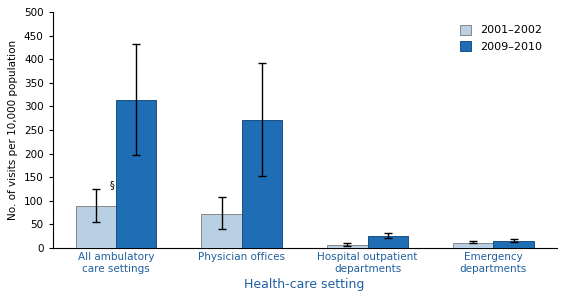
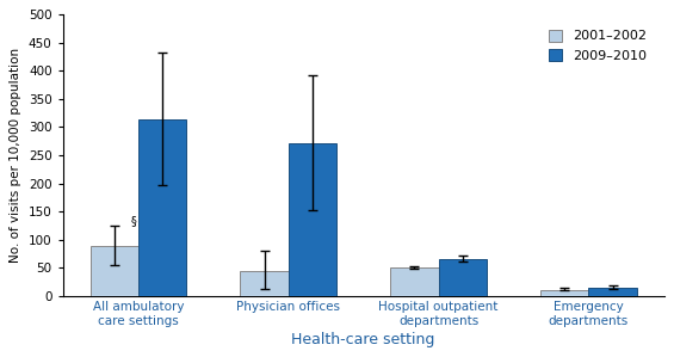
2001–2002/Physician offices: 72 -> 45
2001–2002/Hospital outpatient departments: 6 -> 50
2009–2010/Hospital outpatient departments: 25 -> 65
